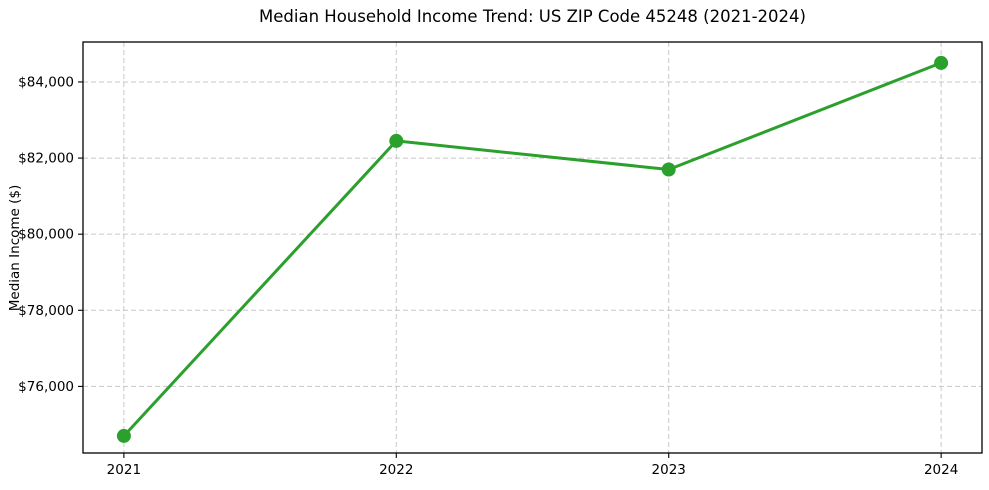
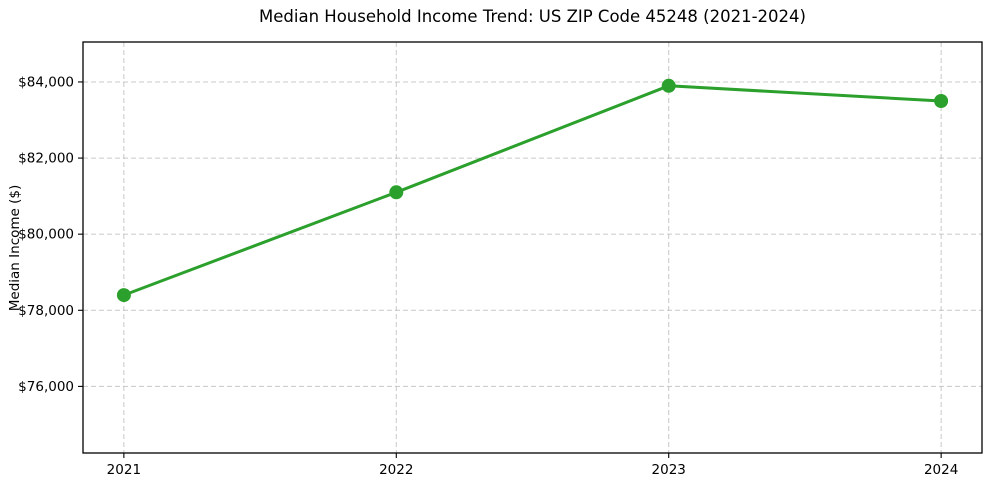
2021: $74700 -> $78400
2022: $82400 -> $81100
2023: $81700 -> $83900
2024: $84500 -> $83500
